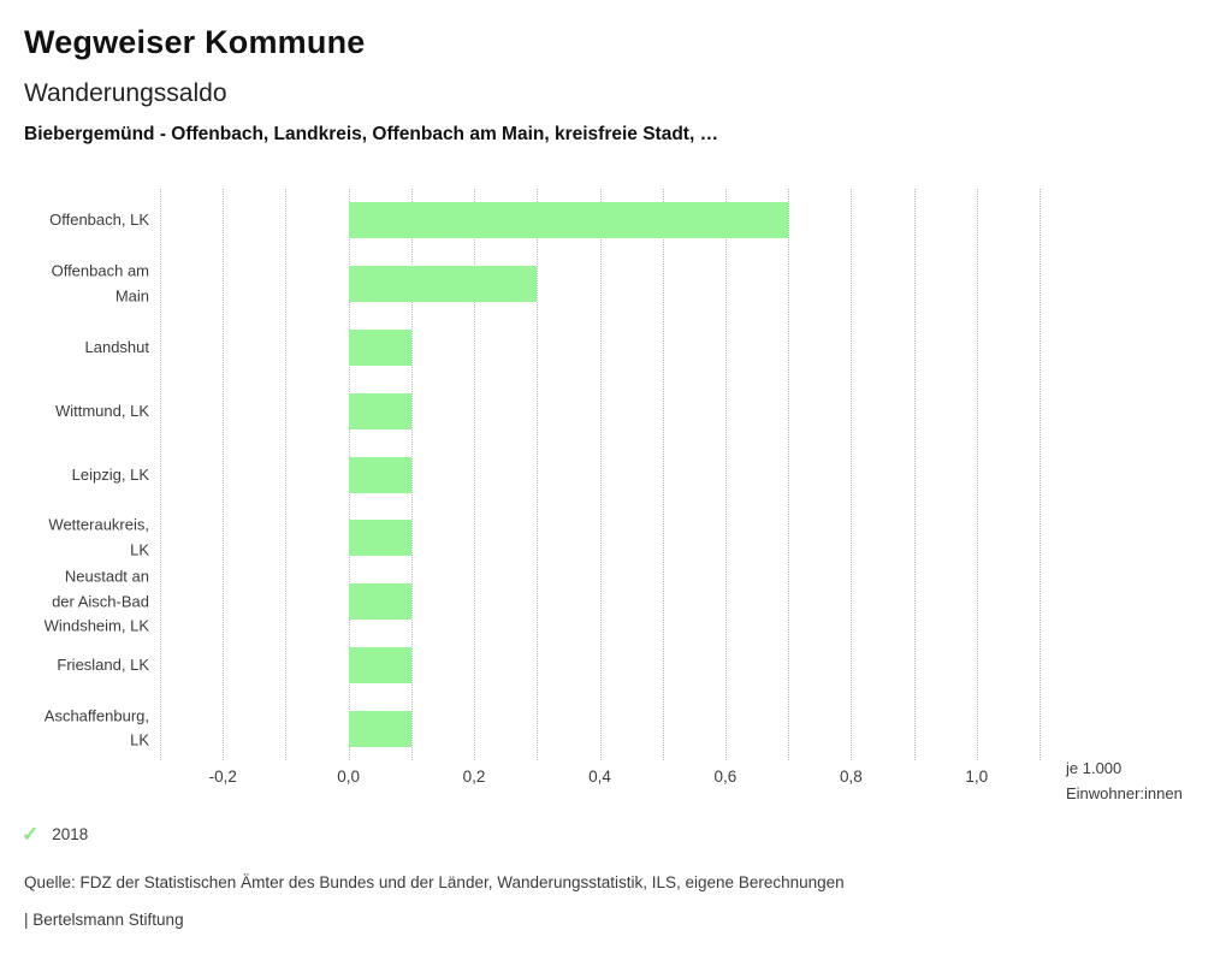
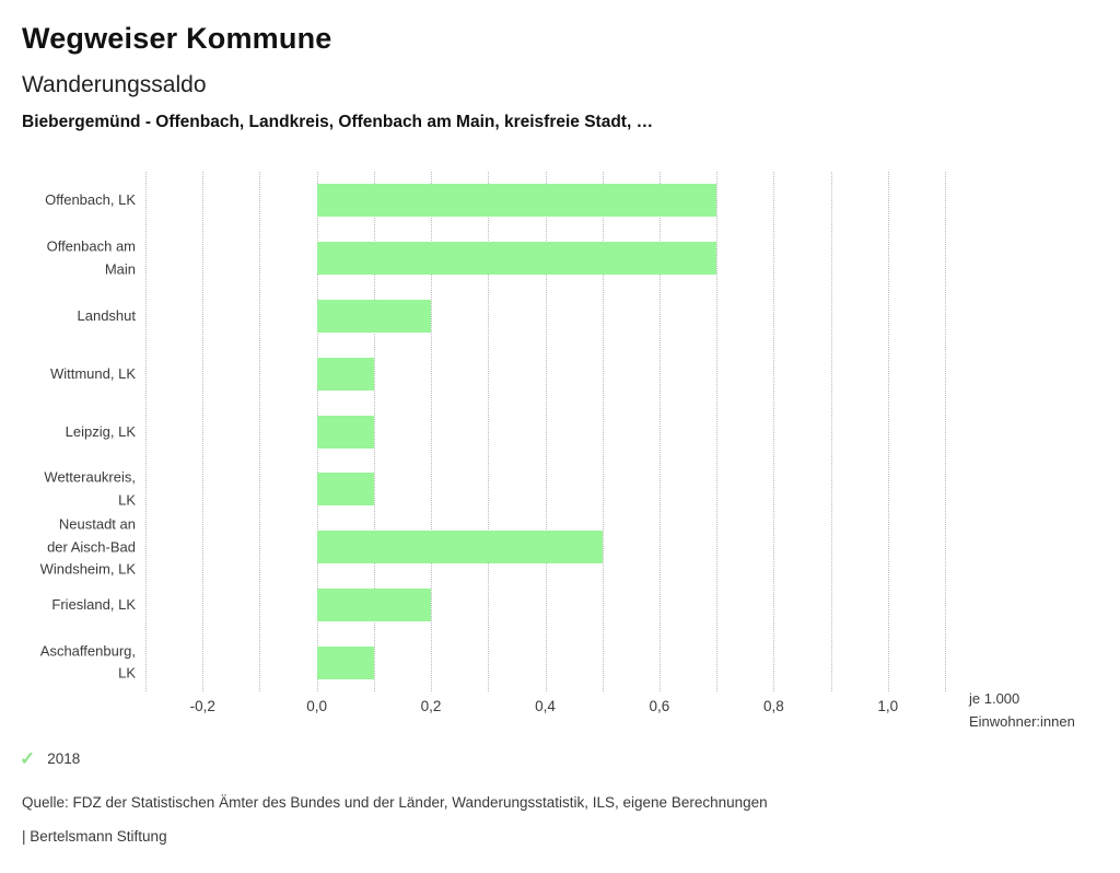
Offenbach am Main: 0,3 -> 0,7
Landshut: 0,1 -> 0,2
Neustadt an der Aisch-Bad Windsheim, LK: 0,1 -> 0,5
Friesland, LK: 0,1 -> 0,2
